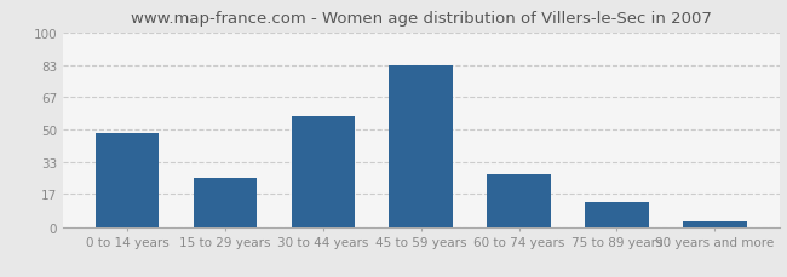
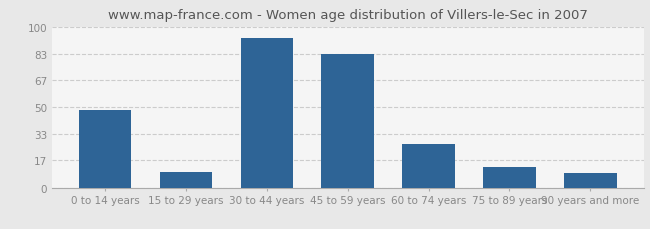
15 to 29 years: 25 -> 10
30 to 44 years: 57 -> 93
90 years and more: 3 -> 9
